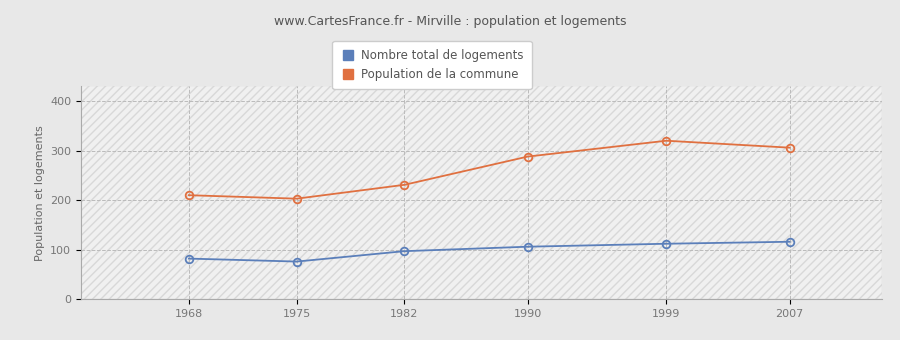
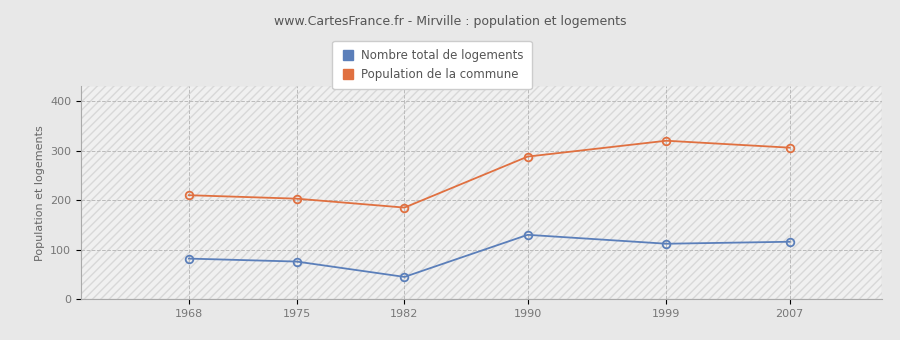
Nombre total de logements/1982: 97 -> 45
Population de la commune/1982: 231 -> 185
Nombre total de logements/1990: 106 -> 130
